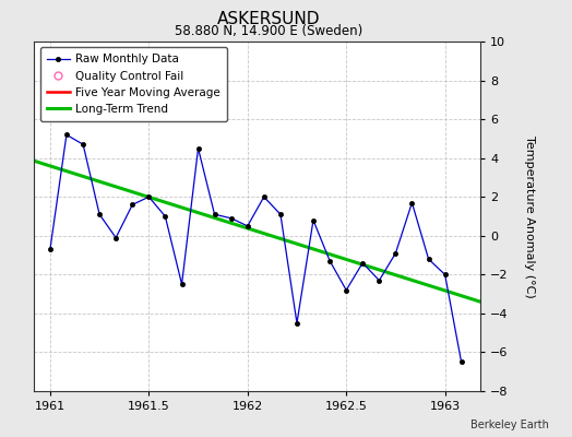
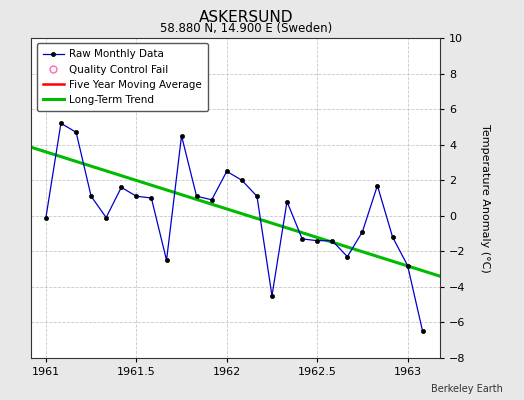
1961: -0.7 -> -0.1
1961.5: 2.0 -> 1.1
1962: 0.5 -> 2.5
1962.5: -2.8 -> -1.4
1963: -2.0 -> -2.8
